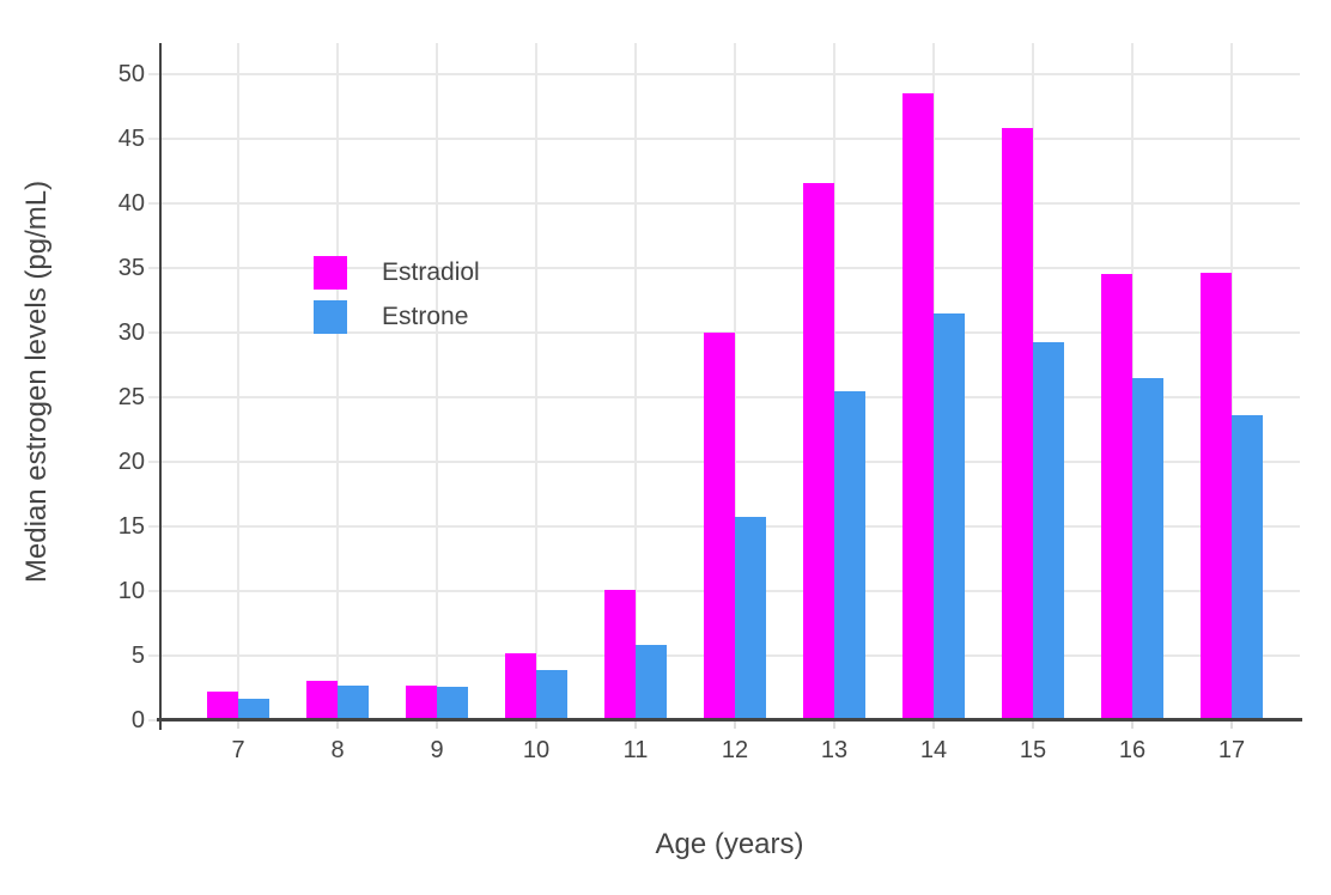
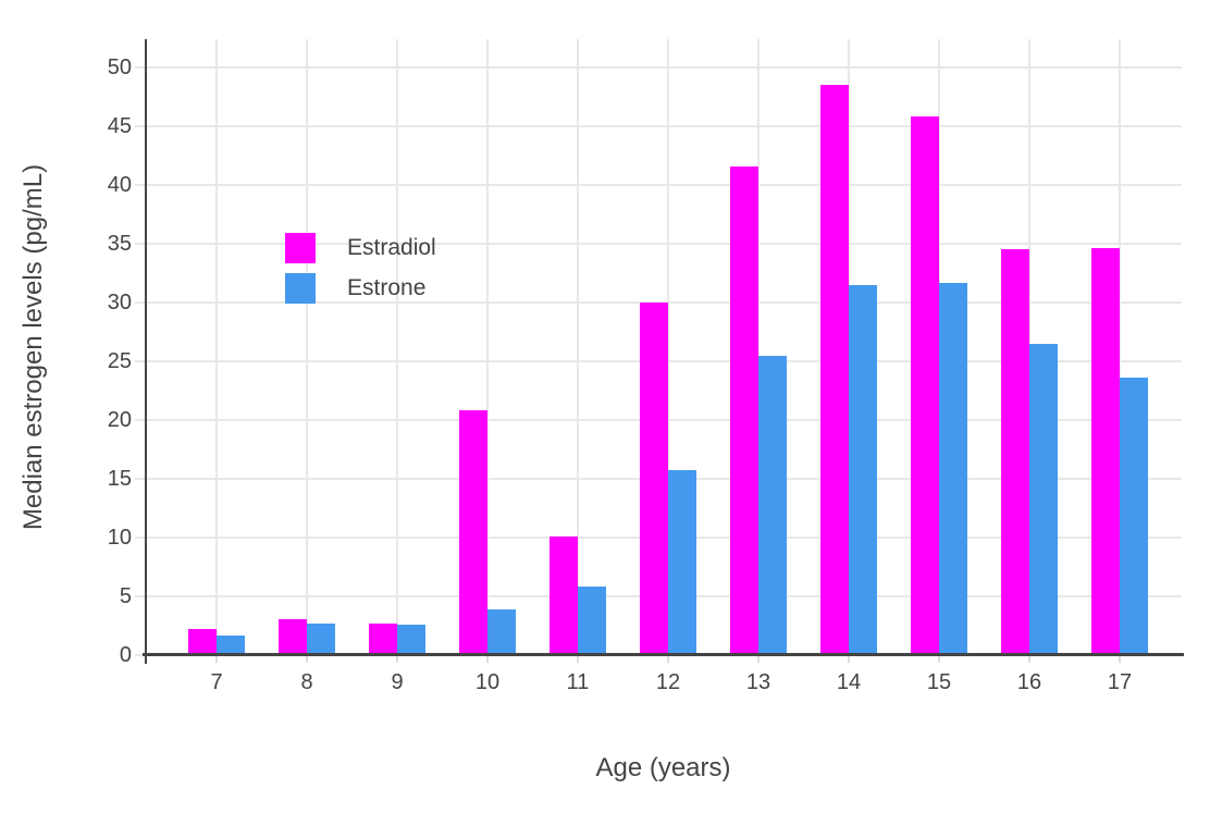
Estradiol/10: 5.2 -> 20.8
Estrone/15: 29.3 -> 31.7
